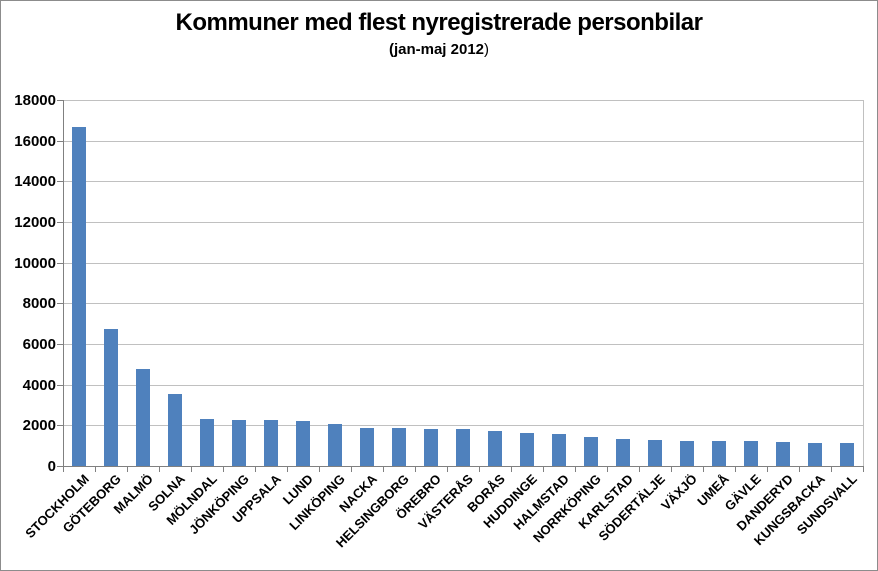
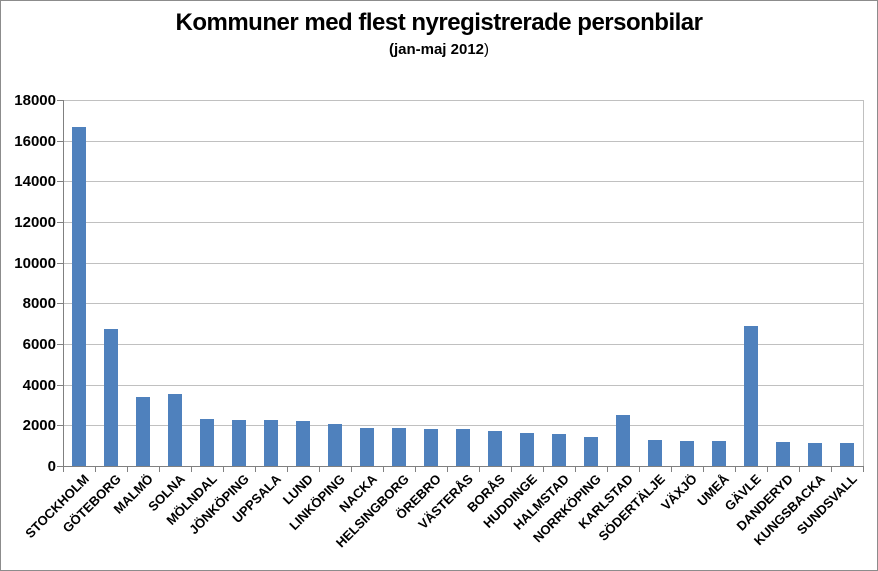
MALMÖ: 4800 -> 3400
KARLSTAD: 1300 -> 2500
GÄVLE: 1200 -> 6900
